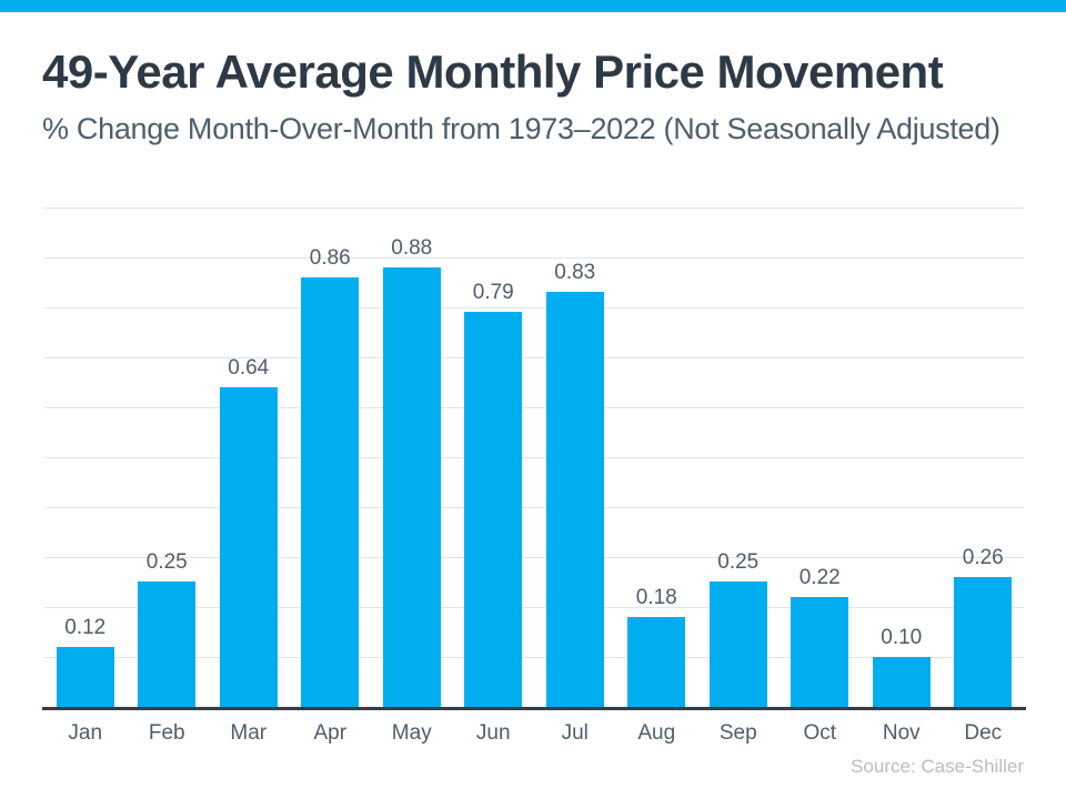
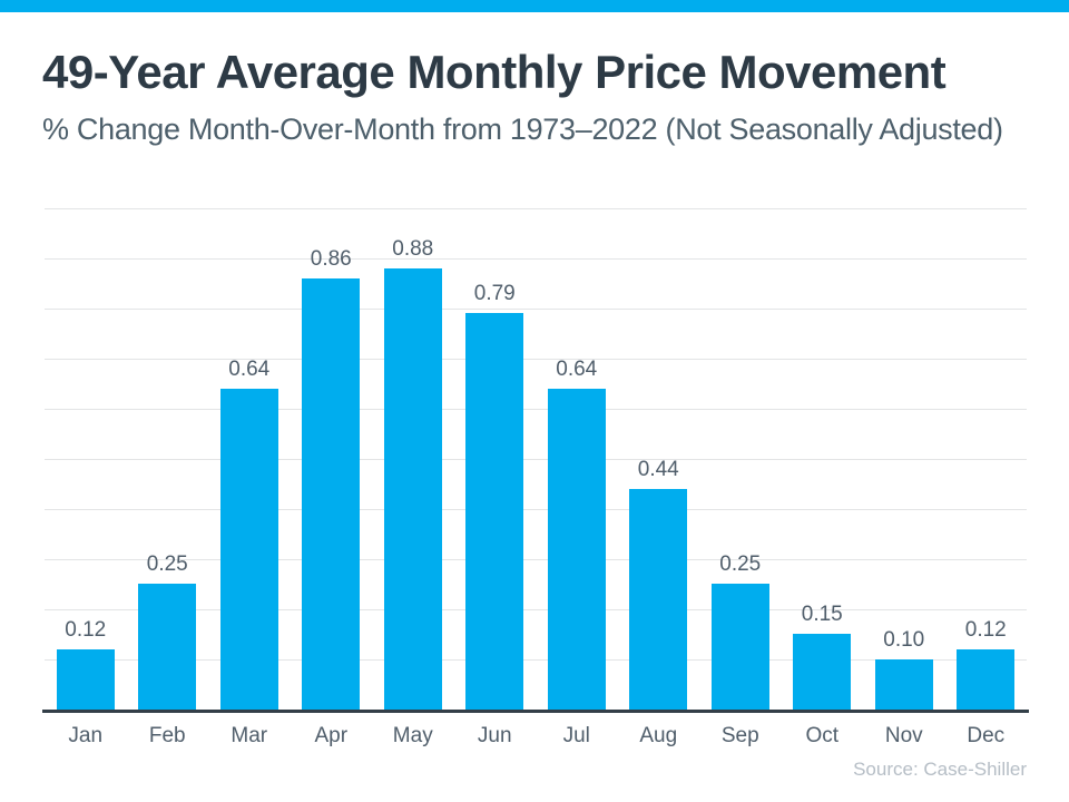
Jul: 0.83 -> 0.64
Aug: 0.18 -> 0.44
Oct: 0.22 -> 0.15
Dec: 0.26 -> 0.12
